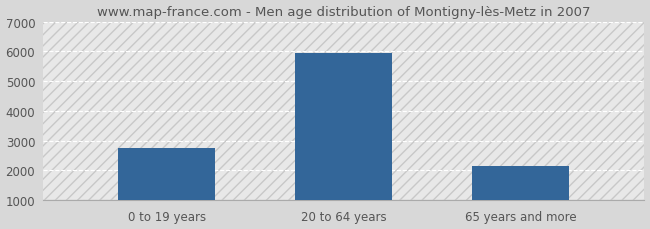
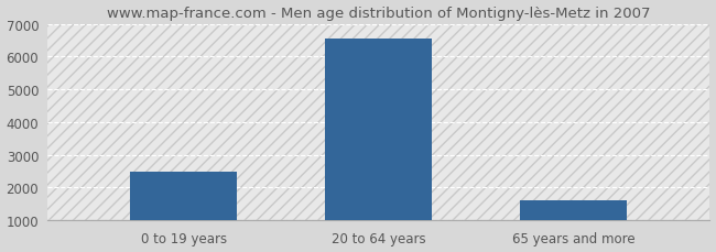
0 to 19 years: 2750 -> 2480
20 to 64 years: 5950 -> 6550
65 years and more: 2150 -> 1600
